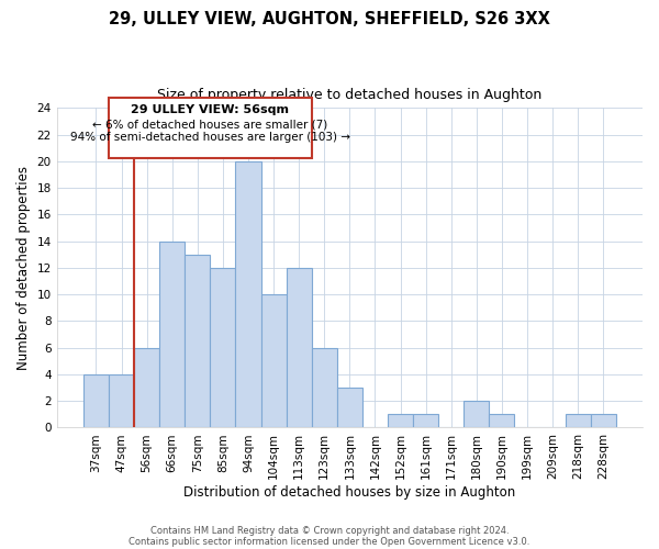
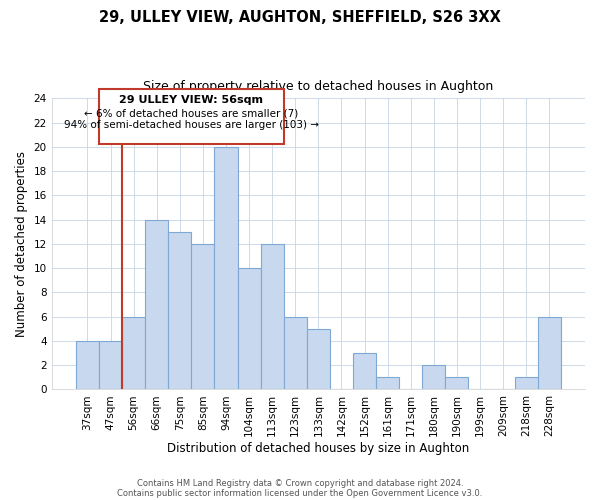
133sqm: 3 -> 5
152sqm: 1 -> 3
228sqm: 1 -> 6
